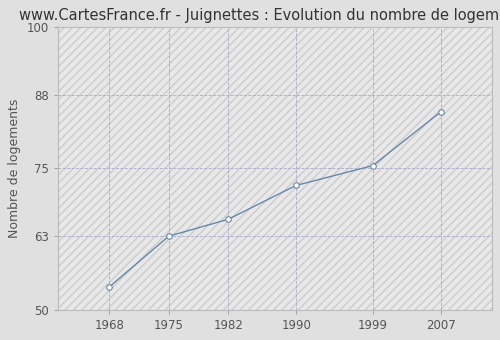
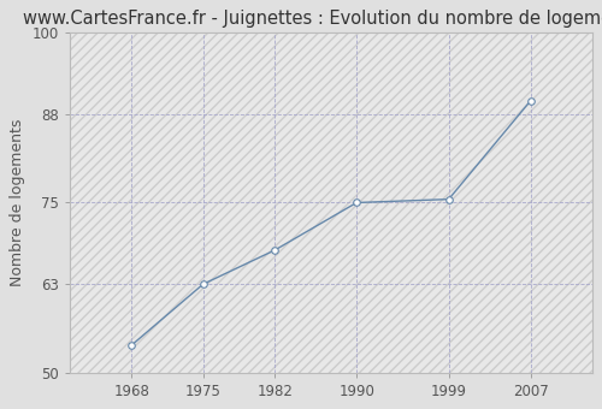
1982: 66.0 -> 68.0
1990: 72.0 -> 75.0
2007: 85.0 -> 90.0
